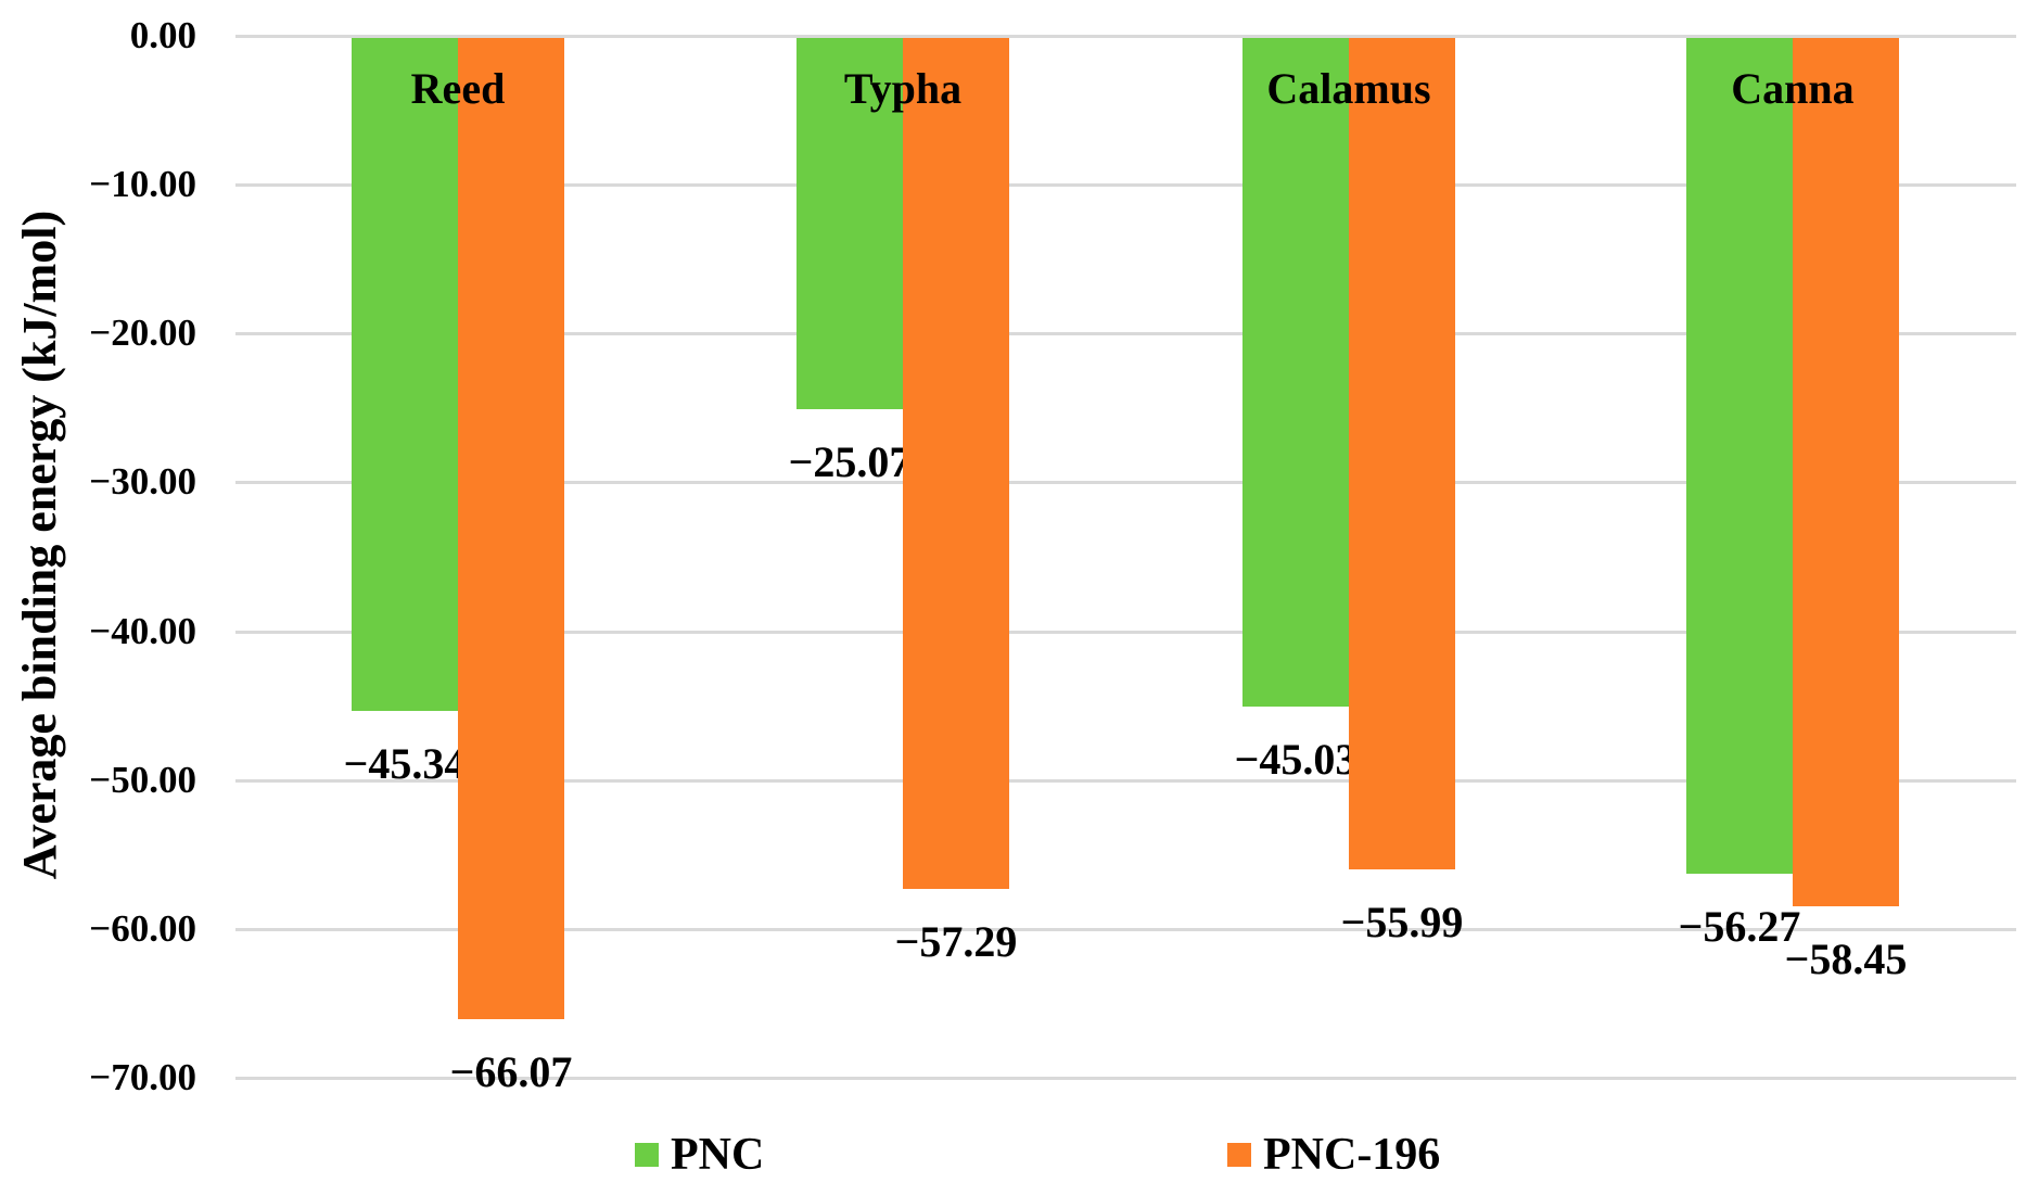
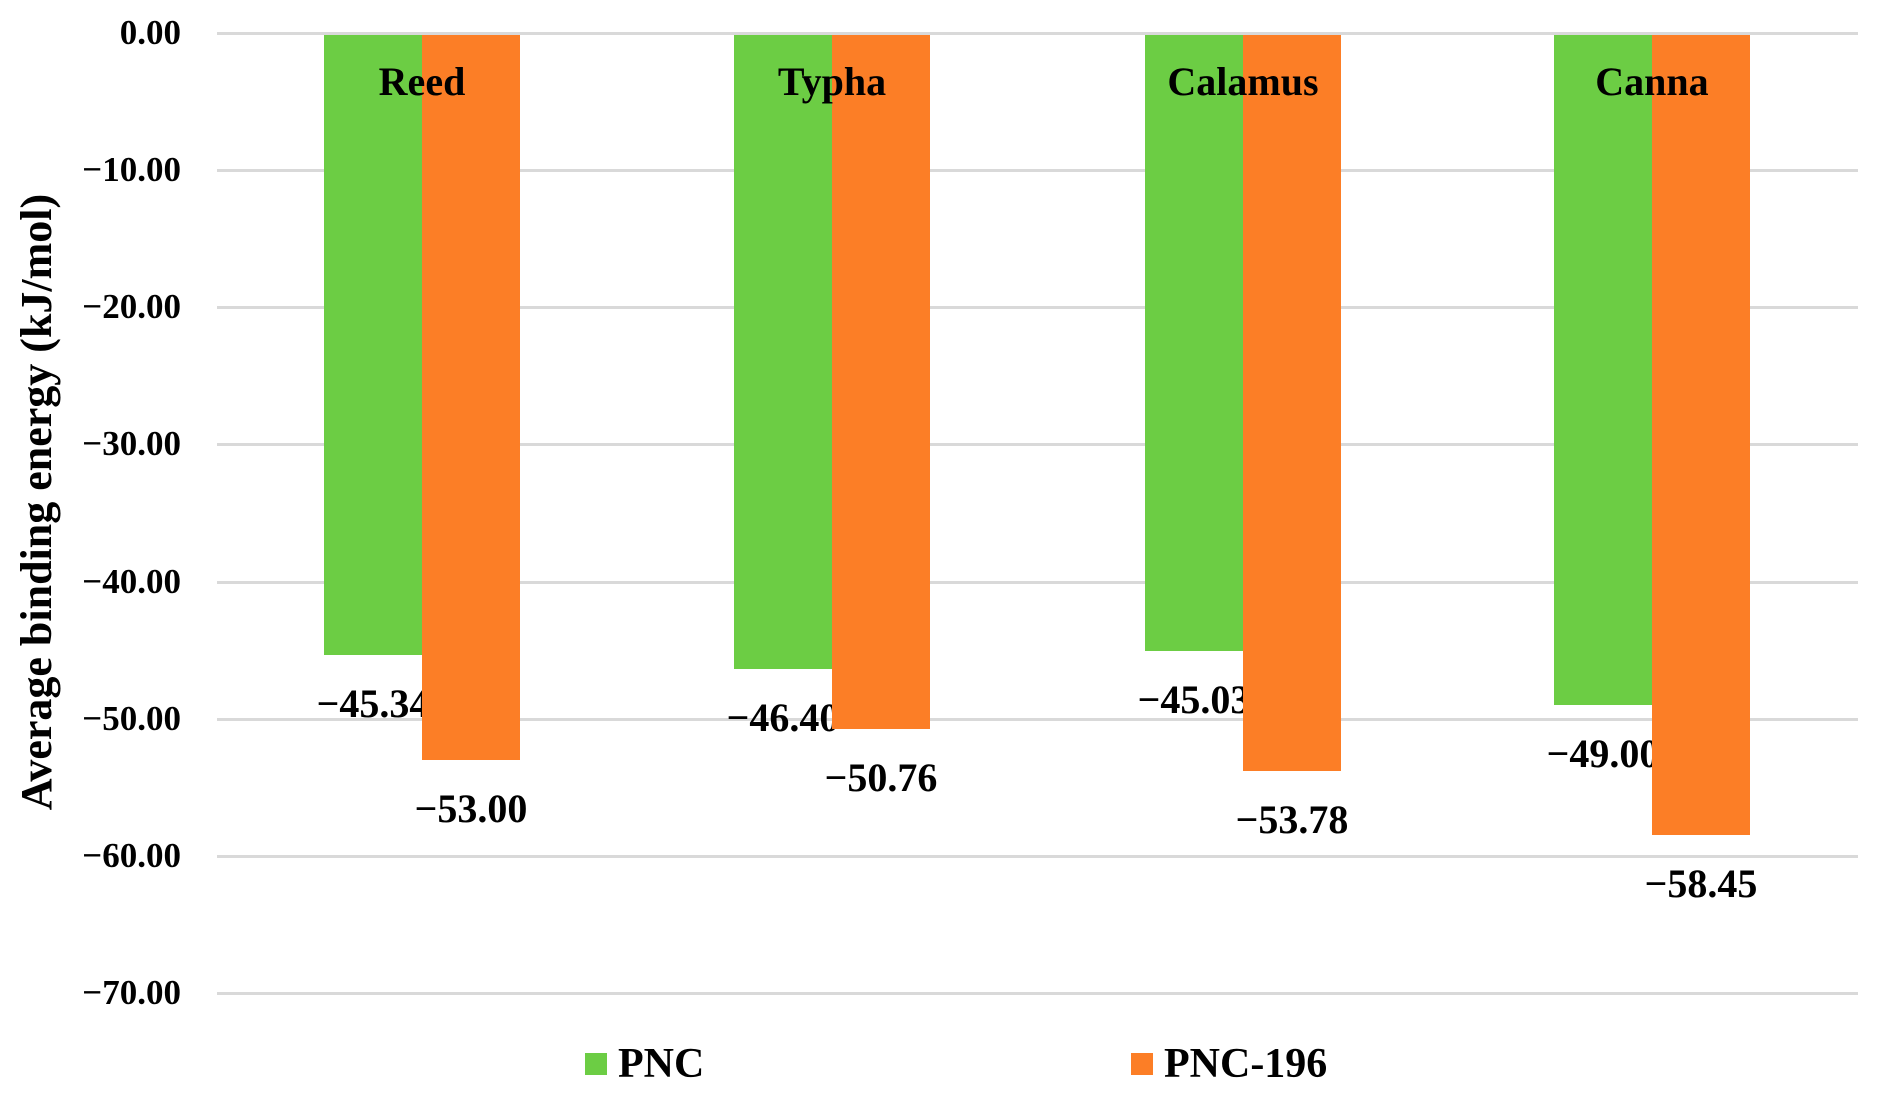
PNC-196/Reed: −66.07 -> −53.00
PNC/Typha: −25.07 -> −46.40
PNC-196/Typha: −57.29 -> −50.76
PNC-196/Calamus: −55.99 -> −53.78
PNC/Canna: −56.27 -> −49.00
